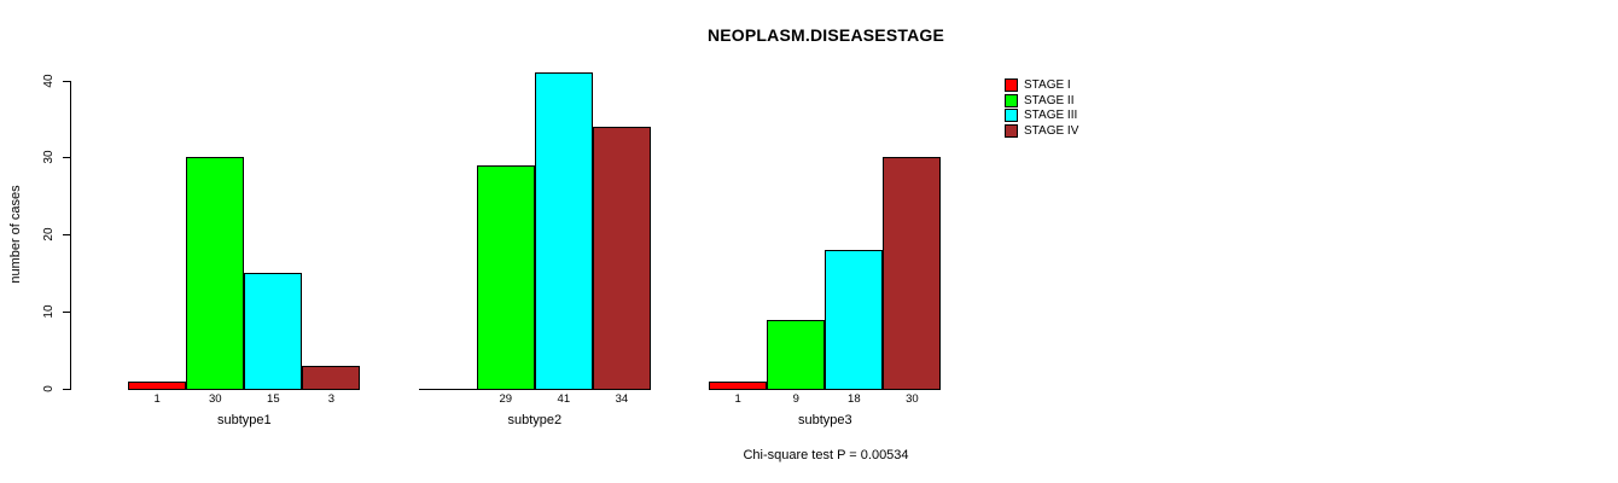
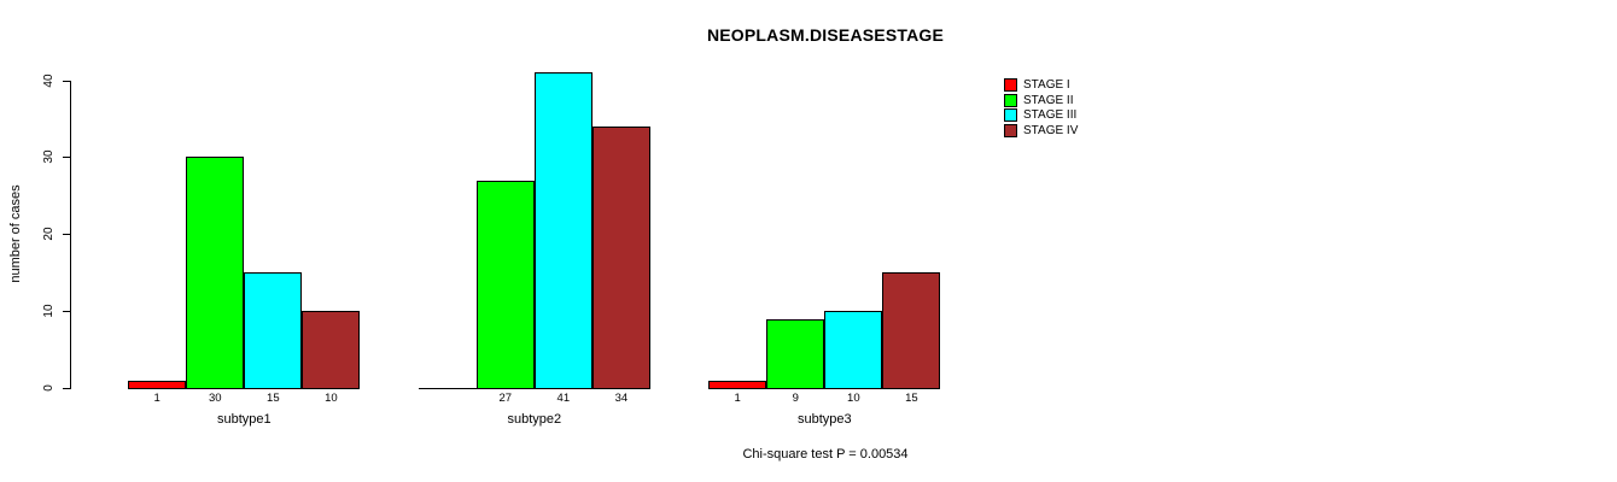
STAGE IV/subtype1: 3 -> 10
STAGE II/subtype2: 29 -> 27
STAGE III/subtype3: 18 -> 10
STAGE IV/subtype3: 30 -> 15
